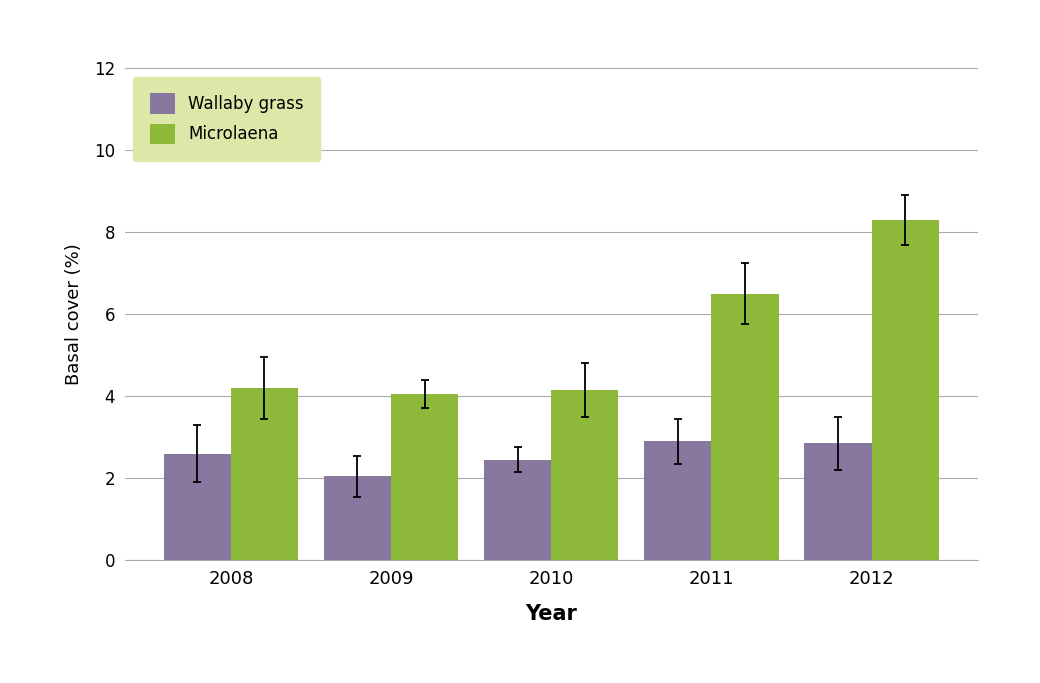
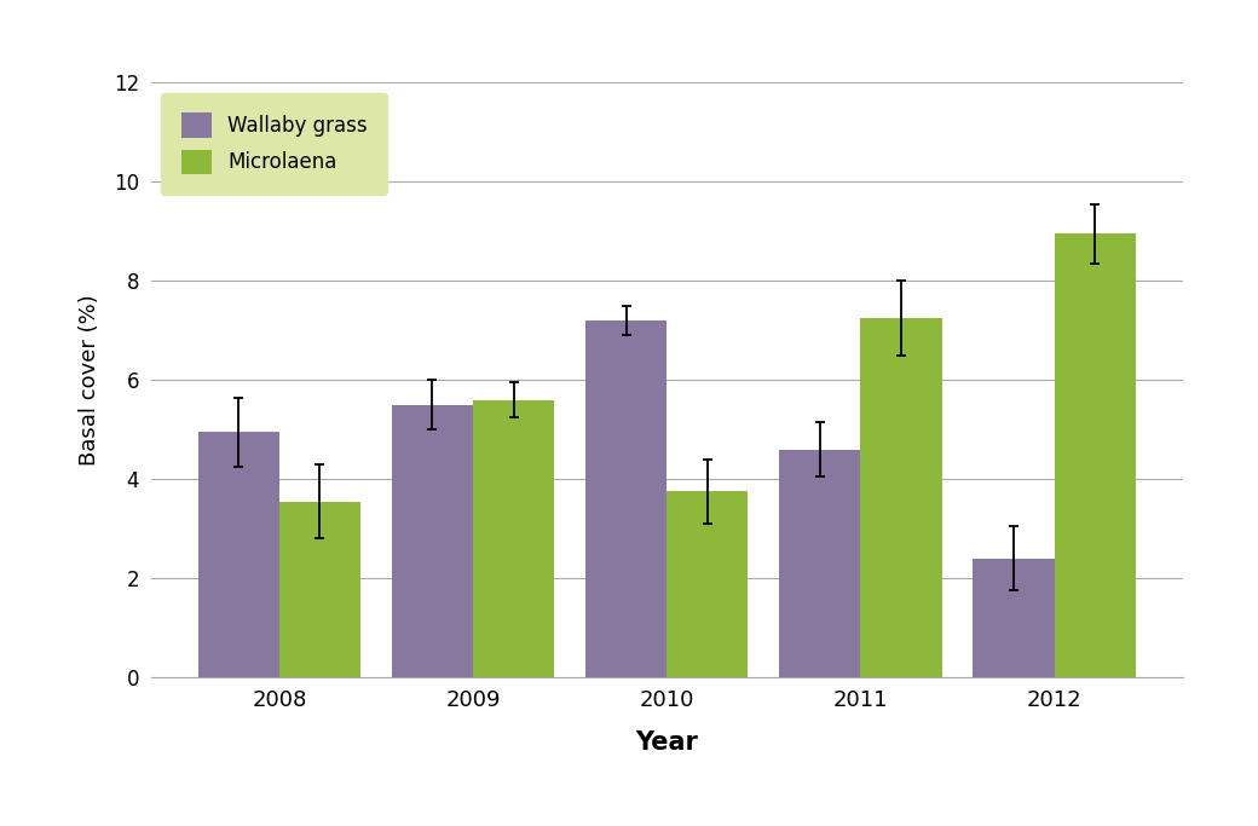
Wallaby grass/2008: 2.60 -> 4.95
Microlaena/2008: 4.20 -> 3.55
Wallaby grass/2009: 2.05 -> 5.50
Microlaena/2009: 4.05 -> 5.60
Wallaby grass/2010: 2.45 -> 7.20
Microlaena/2010: 4.15 -> 3.75
Wallaby grass/2011: 2.90 -> 4.60
Microlaena/2011: 6.50 -> 7.25
Wallaby grass/2012: 2.85 -> 2.40
Microlaena/2012: 8.30 -> 8.95
